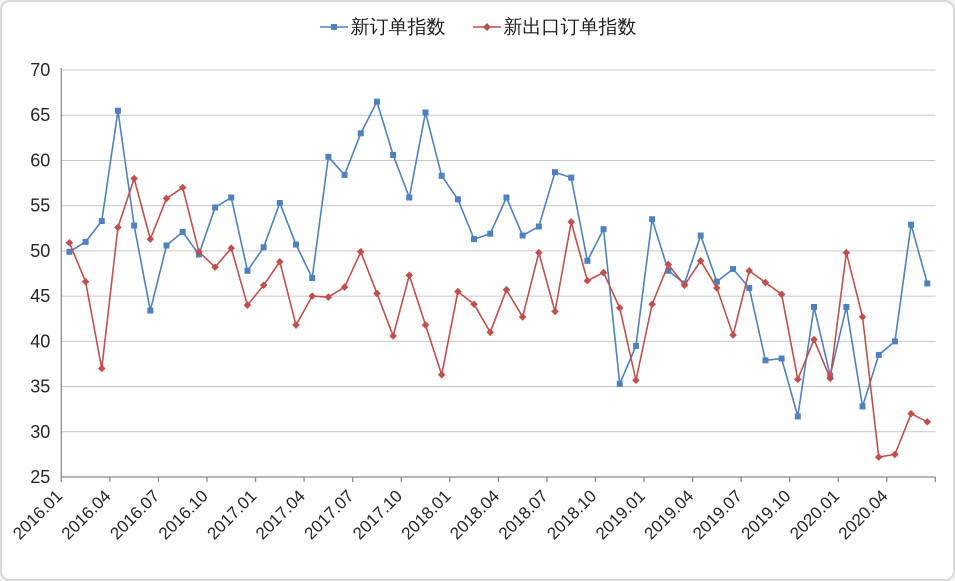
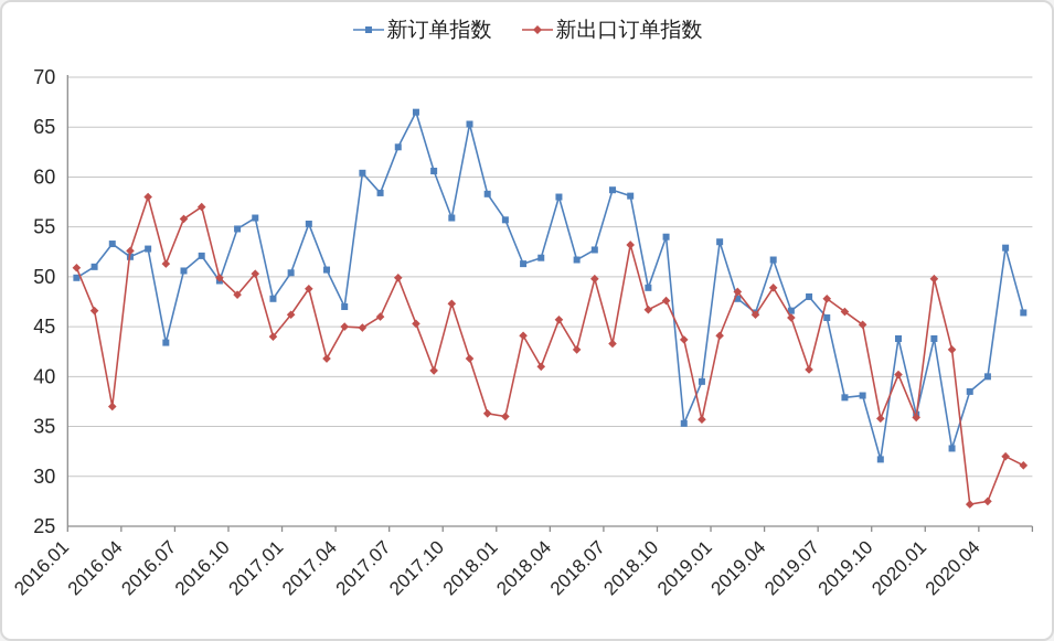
新订单指数/2016.04: 66 -> 52
新出口订单指数/2018.01: 46 -> 36
新订单指数/2018.04: 56 -> 58
新订单指数/2018.10: 52 -> 54
